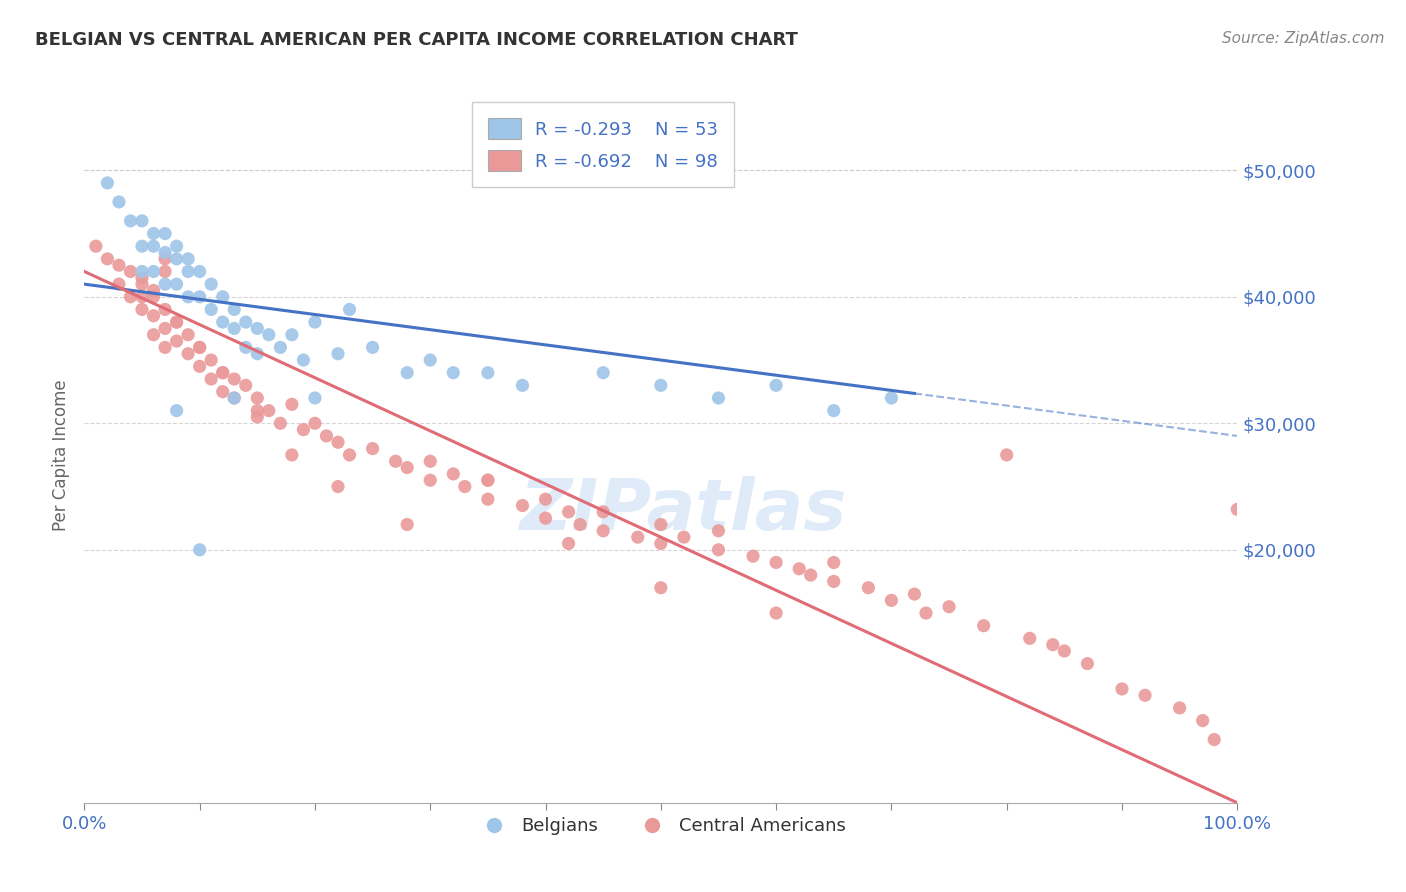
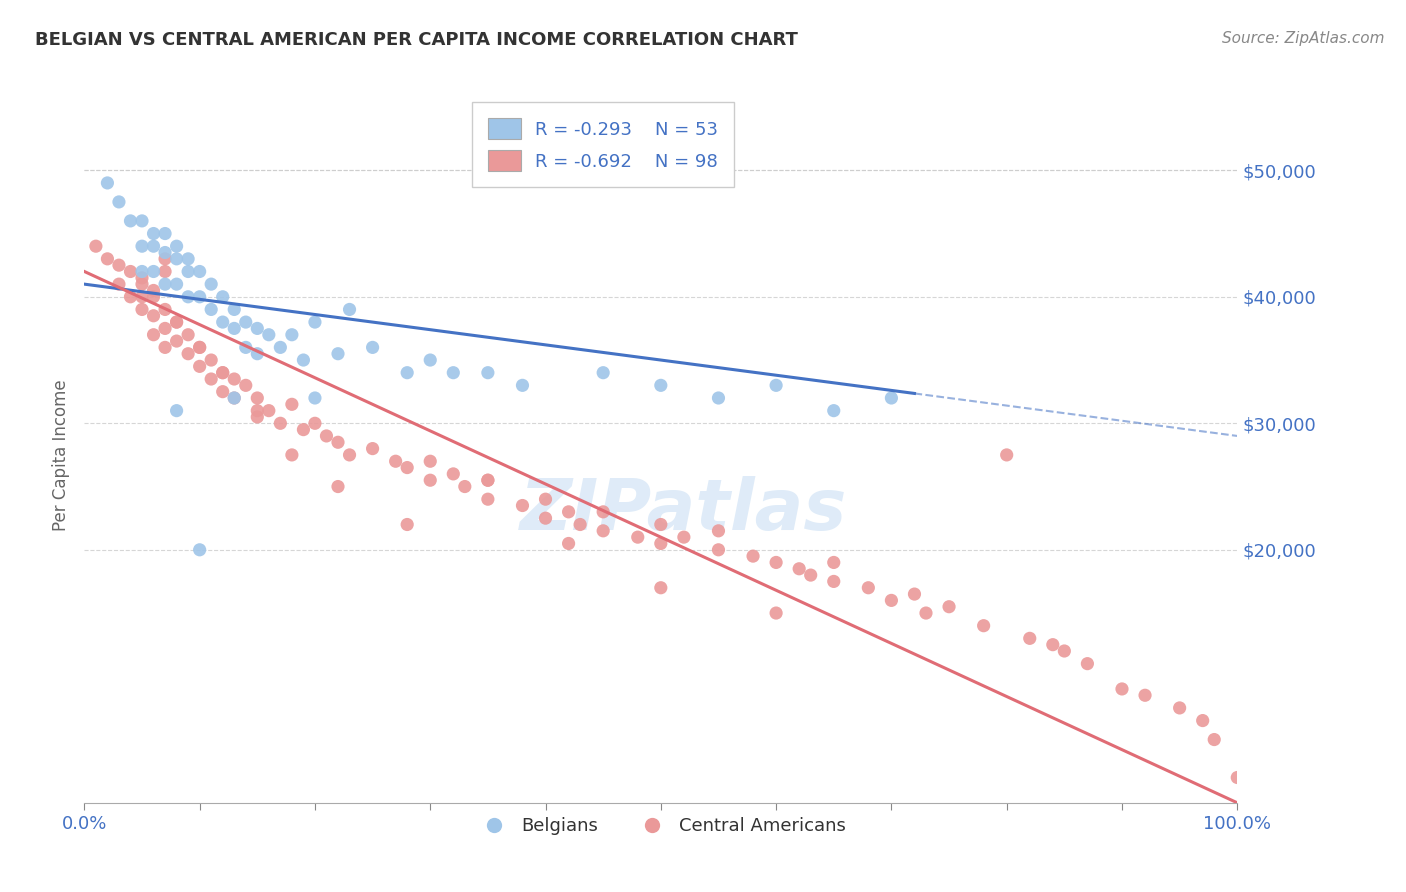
Central Americans/100.0%: $23,200 -> $2,000
